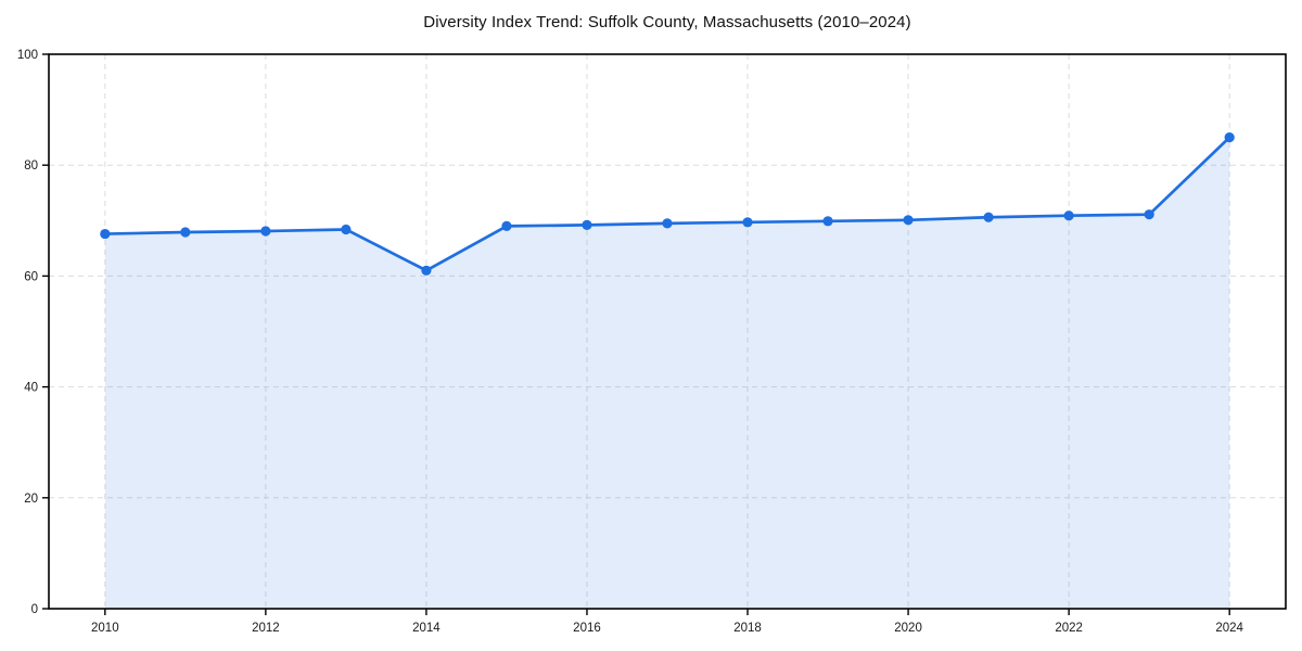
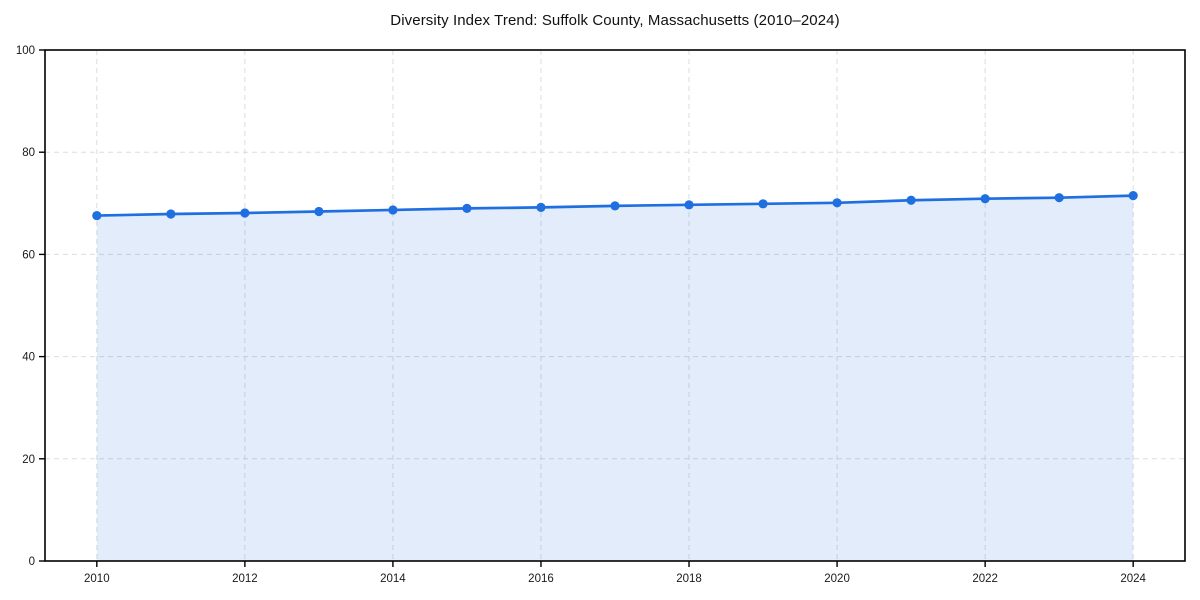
2014: 61 -> 69
2024: 85 -> 72
